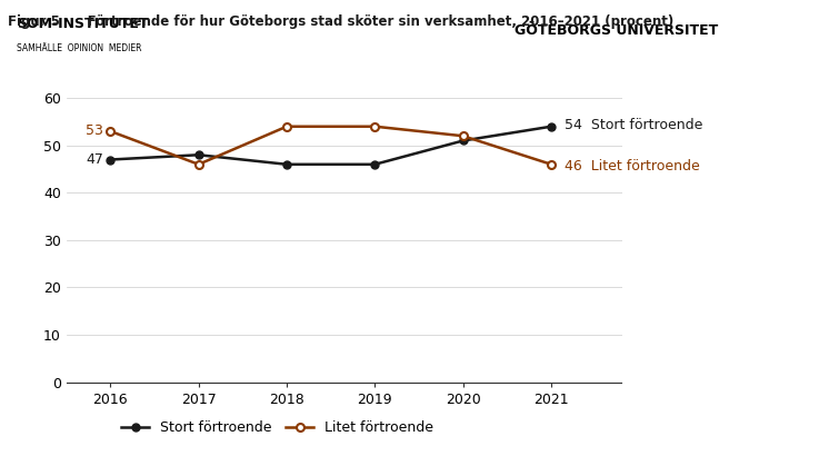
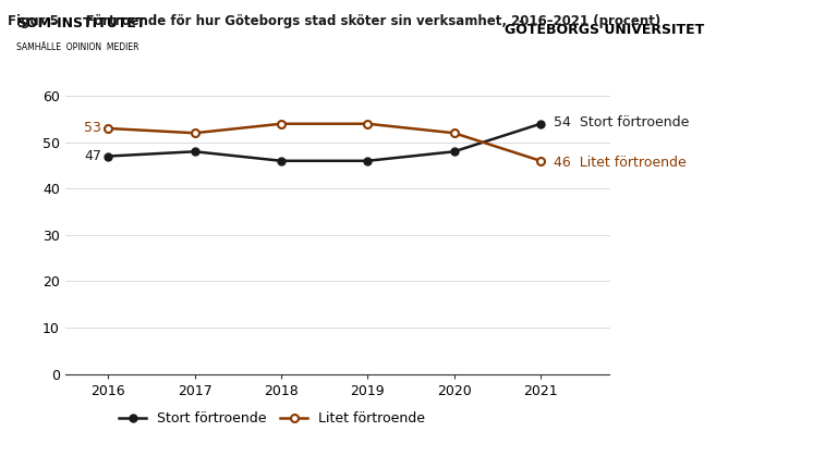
Litet förtroende/2017: 46 -> 52
Stort förtroende/2020: 51 -> 48
